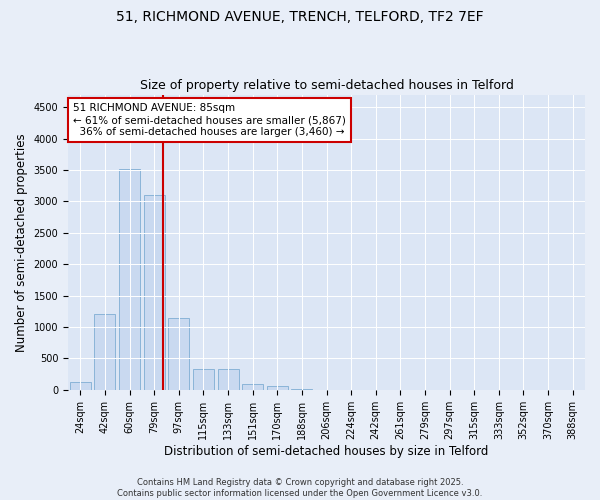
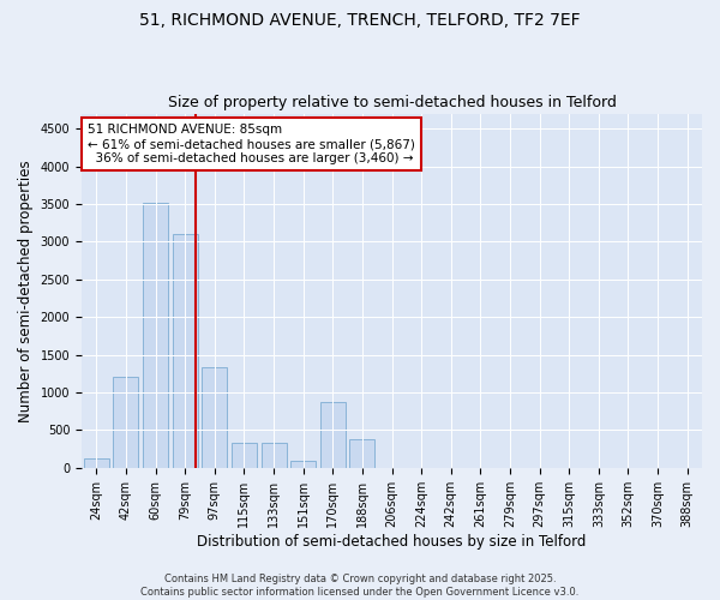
97sqm: 1150 -> 1340
170sqm: 60 -> 880
188sqm: 20 -> 380
